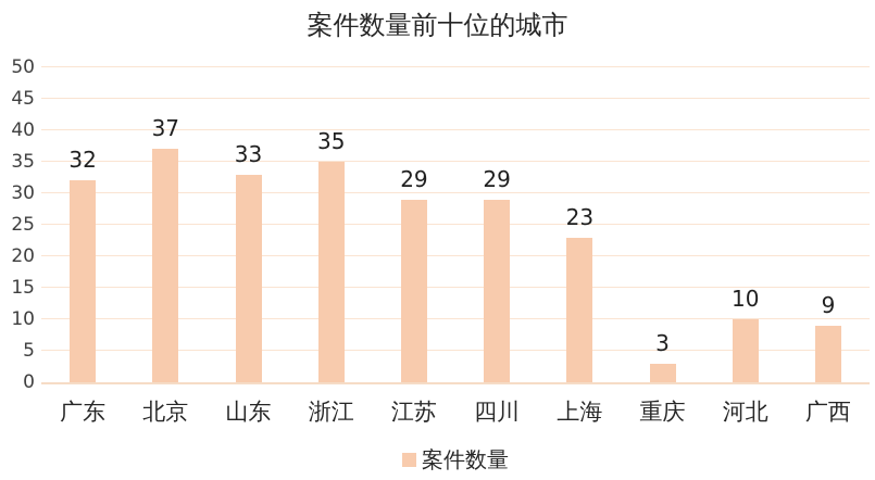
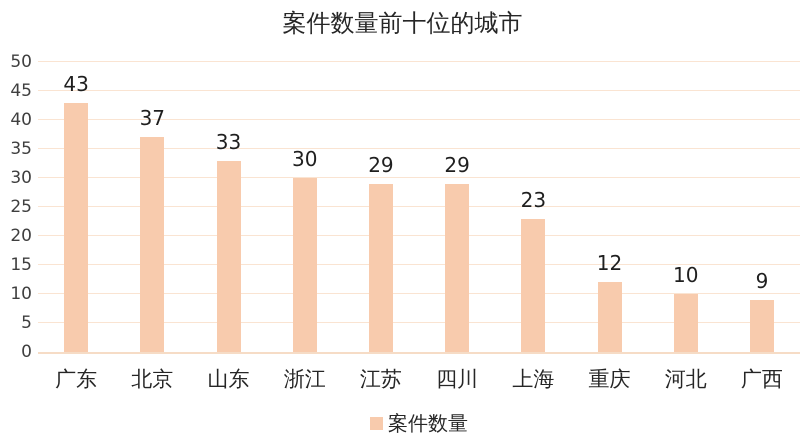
广东: 32 -> 43
浙江: 35 -> 30
重庆: 3 -> 12
